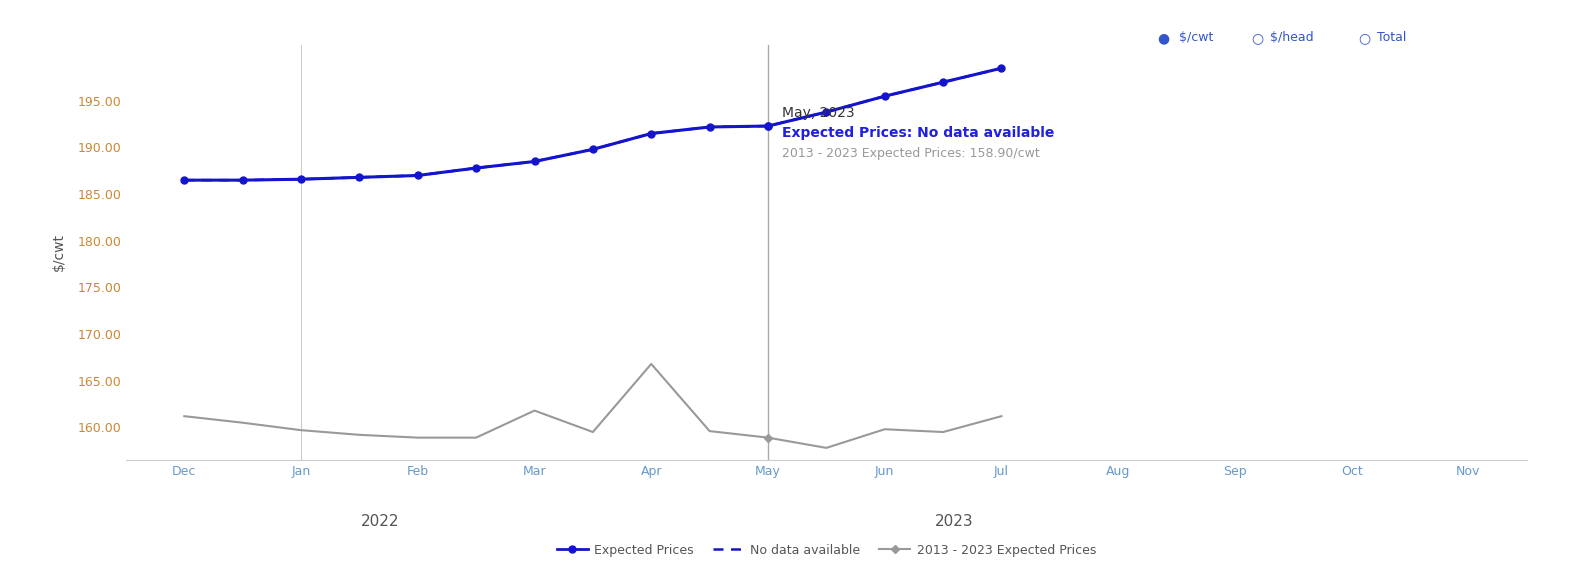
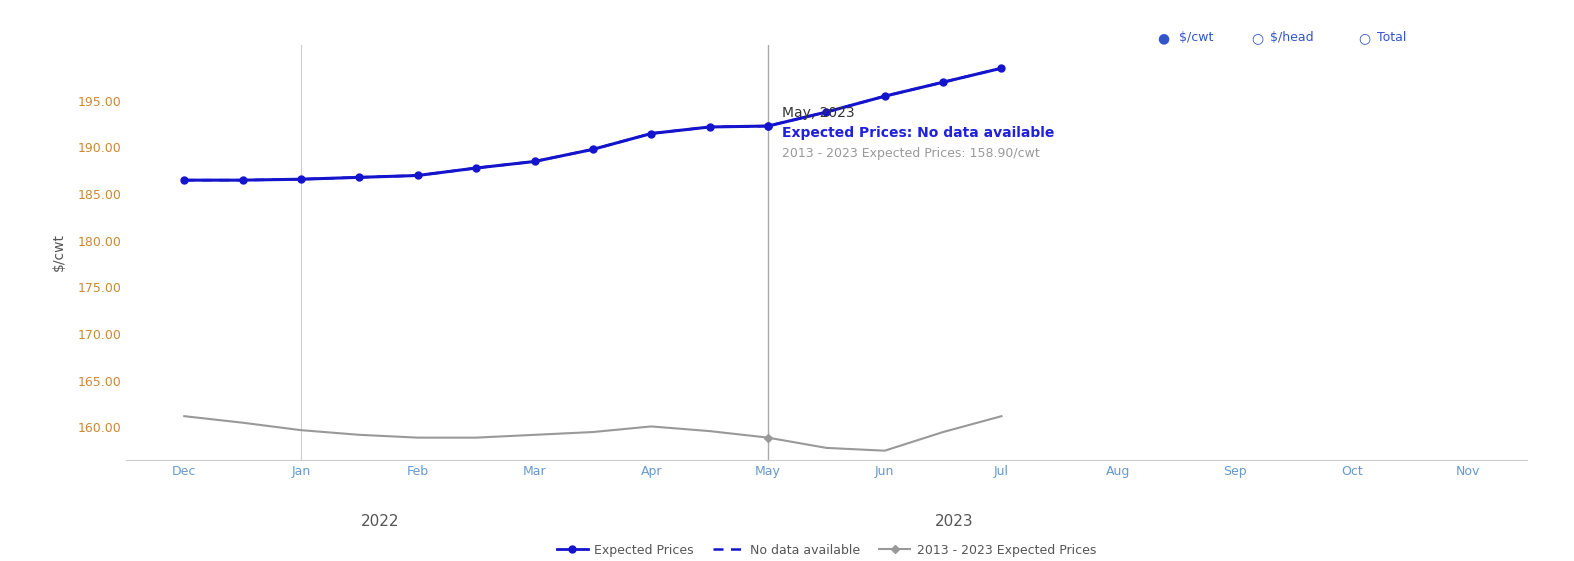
2013 - 2023 Expected Prices/Mar: 161.8 -> 159.2
2013 - 2023 Expected Prices/Apr: 166.8 -> 160.1
2013 - 2023 Expected Prices/Jun: 159.8 -> 157.5
